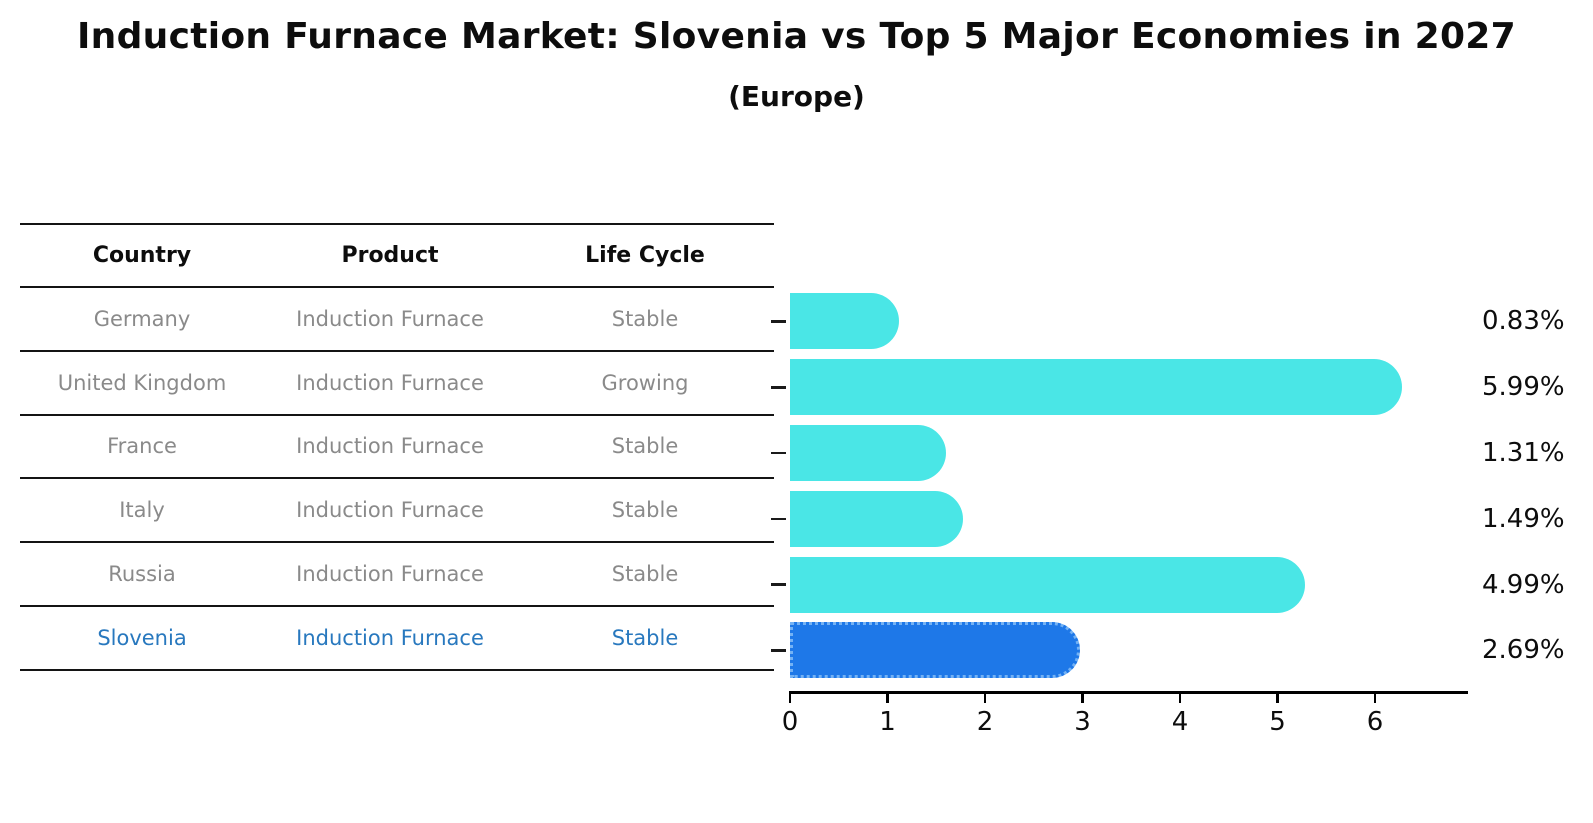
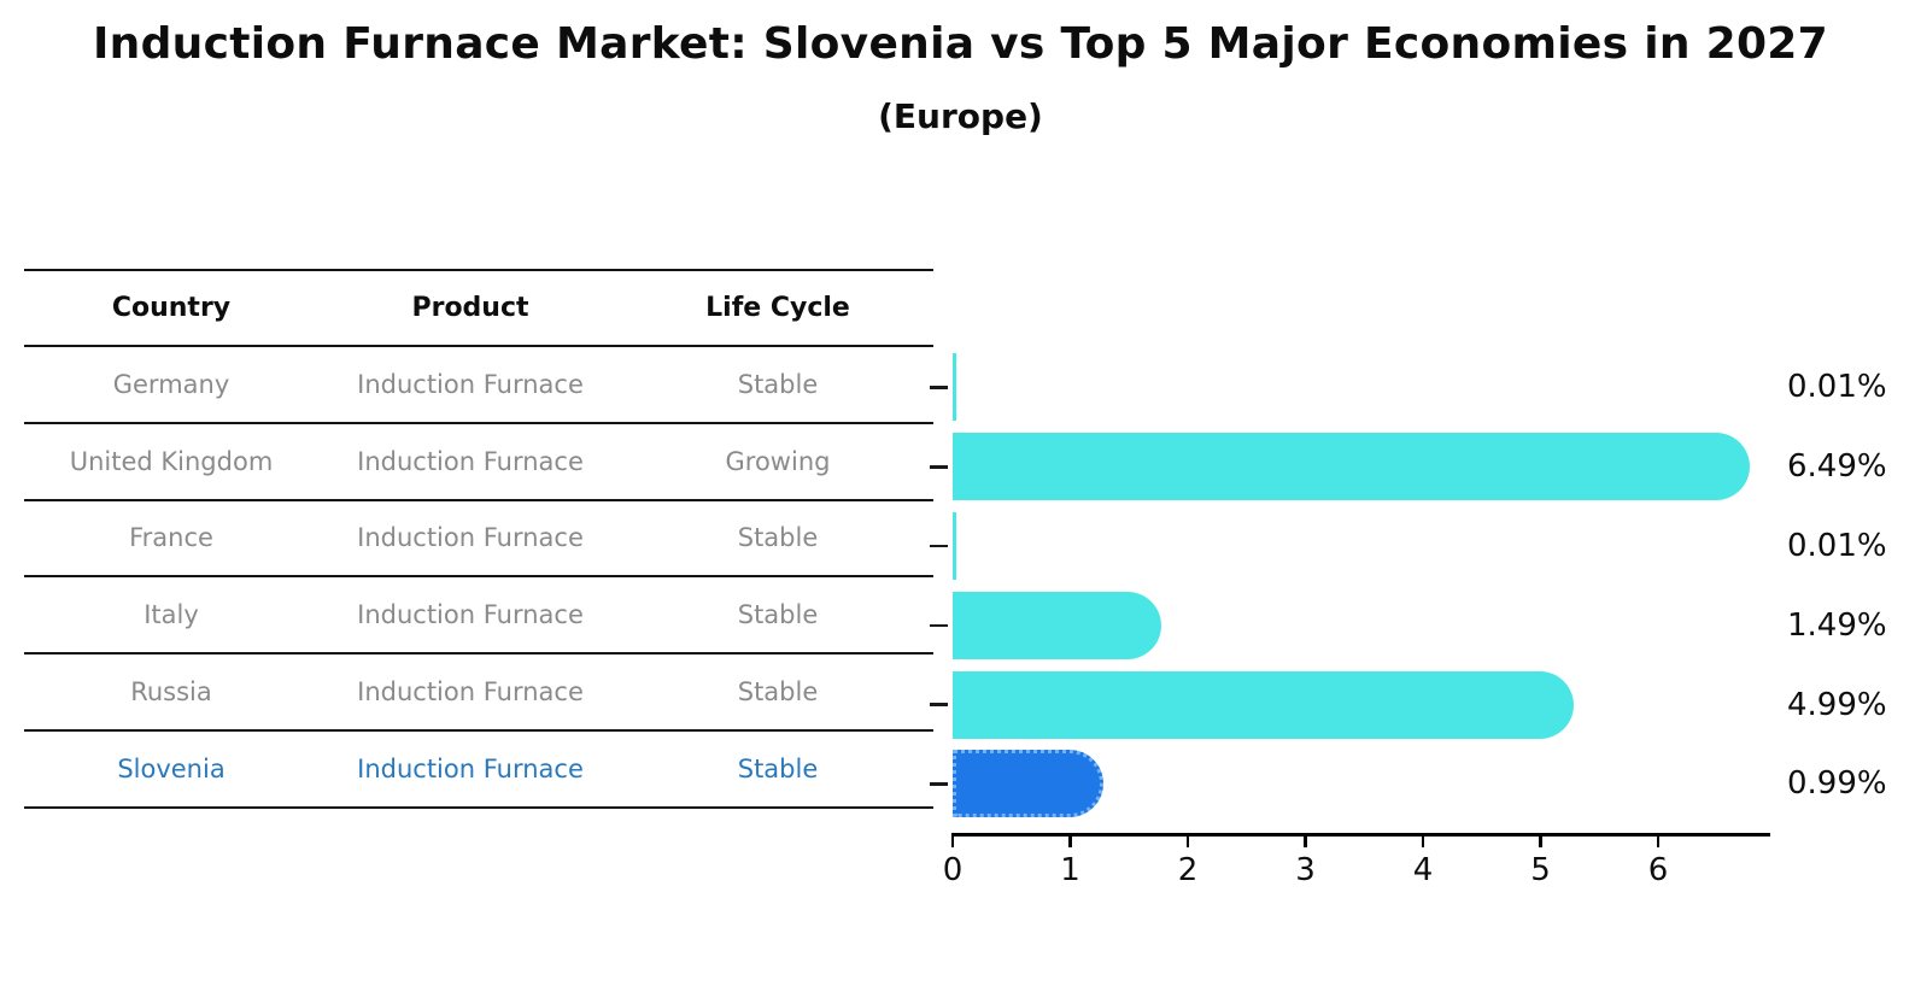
Germany: 0.83% -> 0.01%
United Kingdom: 5.99% -> 6.49%
France: 1.31% -> 0.01%
Slovenia: 2.69% -> 0.99%
